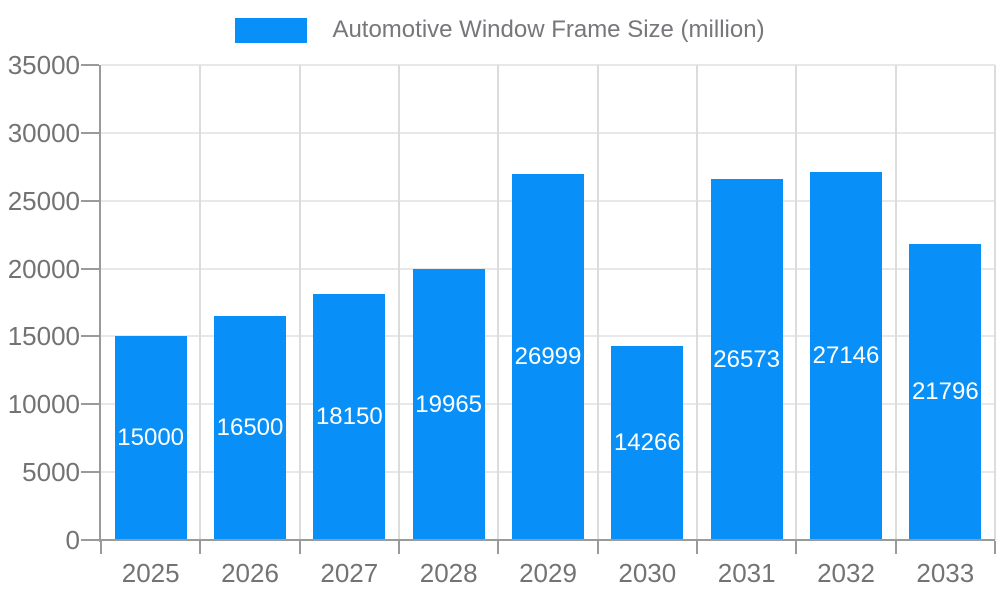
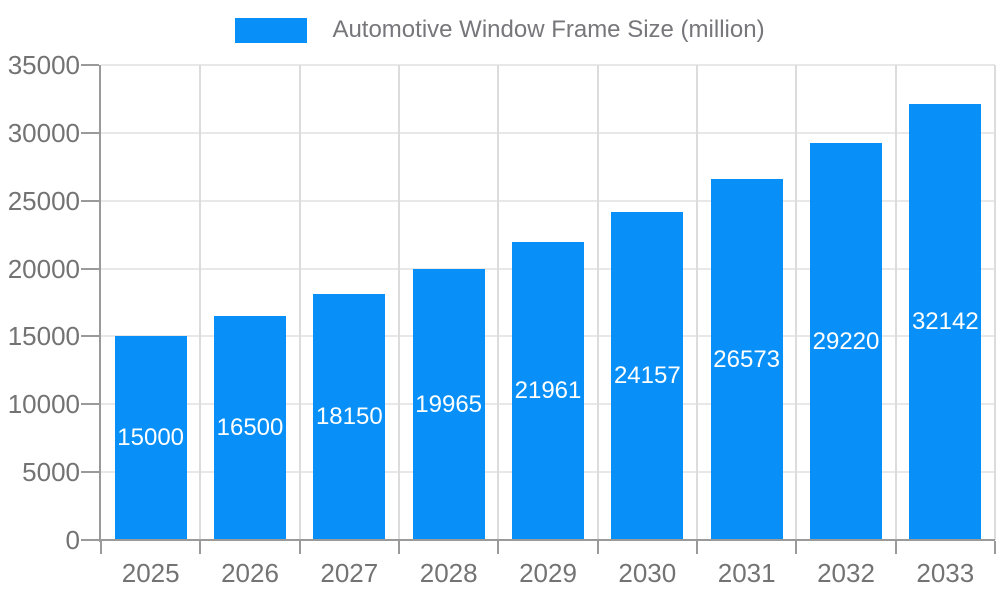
2029: 26999 -> 21961
2030: 14266 -> 24157
2032: 27146 -> 29220
2033: 21796 -> 32142
